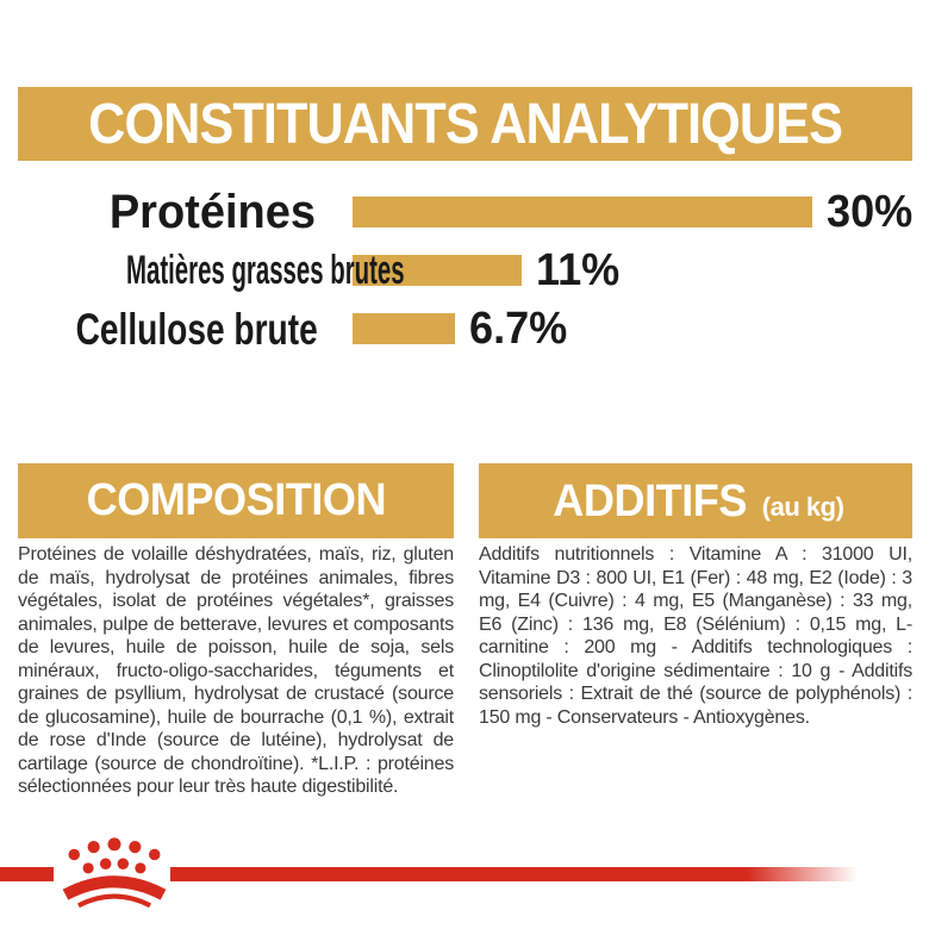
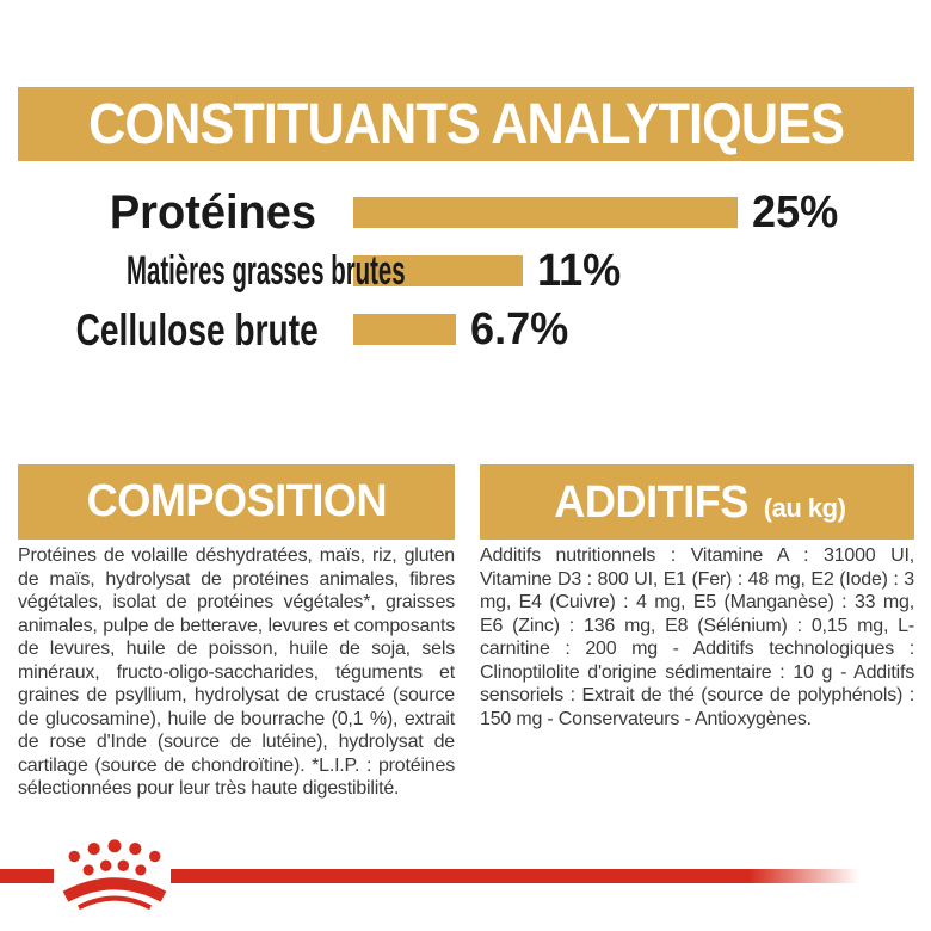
Protéines: 30% -> 25%
